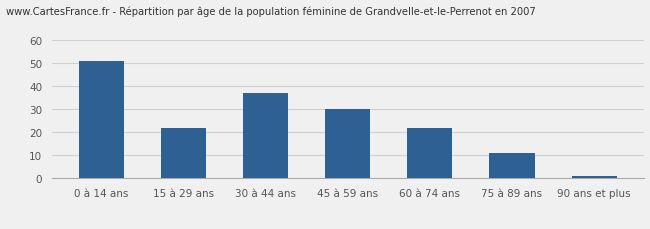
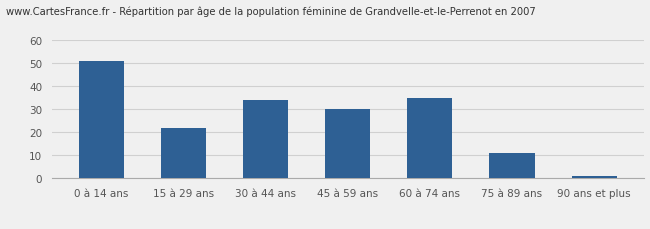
30 à 44 ans: 37 -> 34
60 à 74 ans: 22 -> 35
